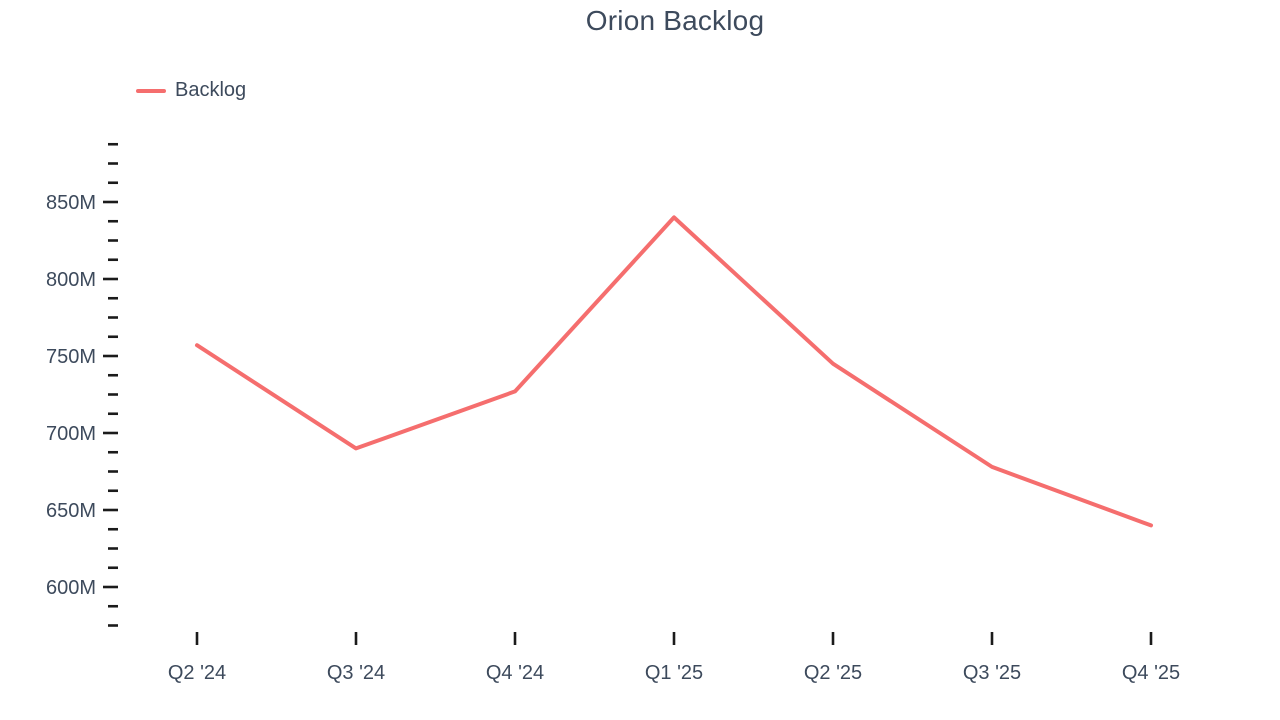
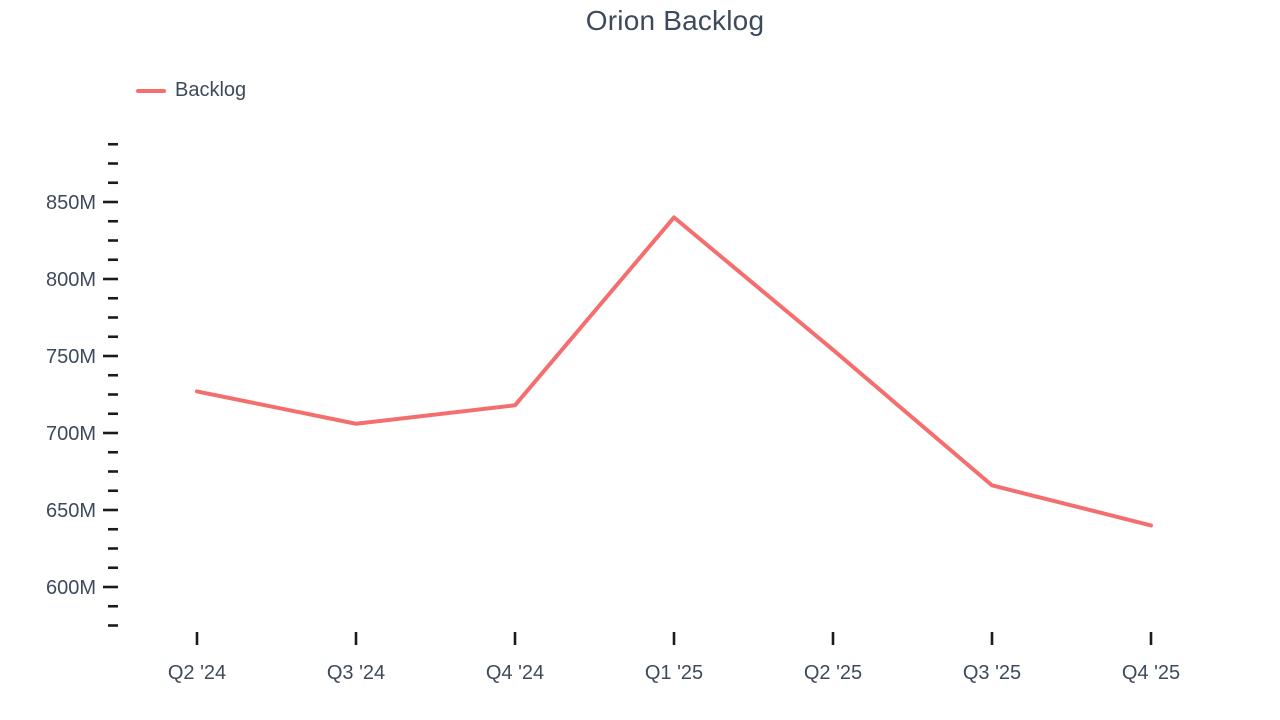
Q2 '24: 757M -> 727M
Q3 '24: 690M -> 706M
Q4 '24: 727M -> 718M
Q2 '25: 745M -> 754M
Q3 '25: 678M -> 666M
